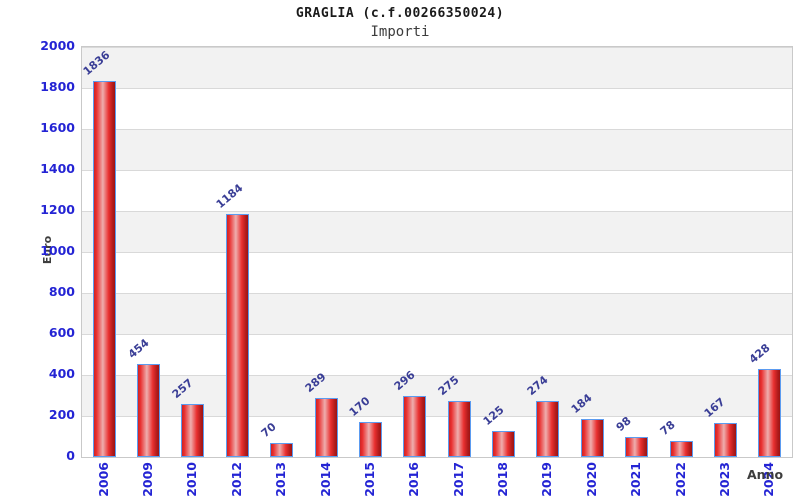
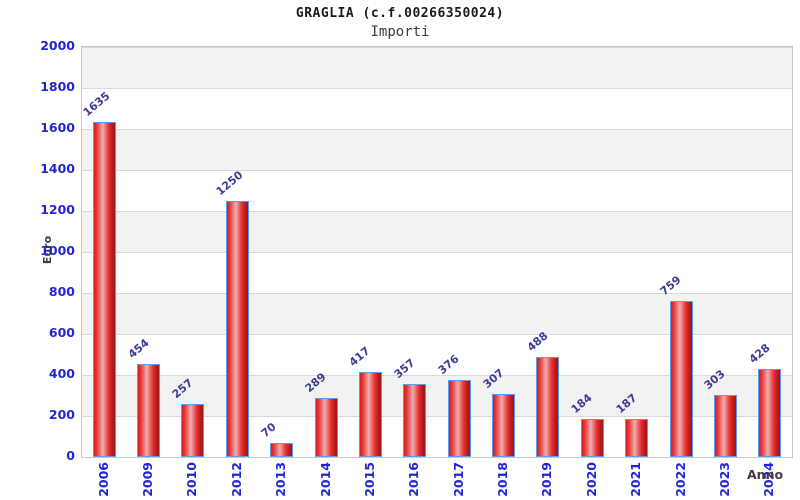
2006: 1836 -> 1635
2012: 1184 -> 1250
2015: 170 -> 417
2016: 296 -> 357
2017: 275 -> 376
2018: 125 -> 307
2019: 274 -> 488
2021: 98 -> 187
2022: 78 -> 759
2023: 167 -> 303
